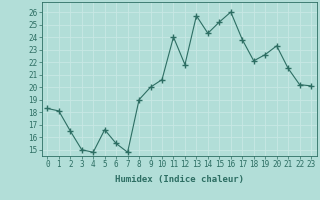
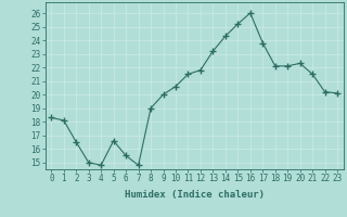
11: 24.0 -> 21.5
13: 25.7 -> 23.2
19: 22.6 -> 22.1
20: 23.3 -> 22.3
